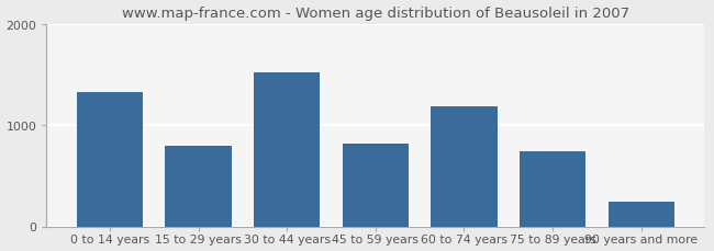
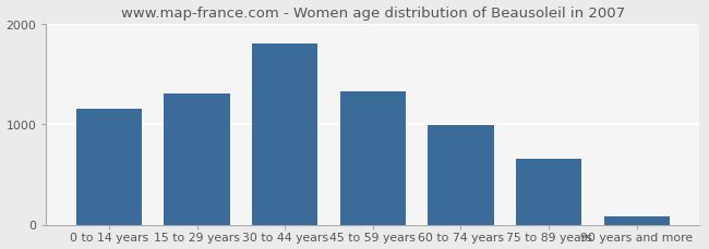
0 to 14 years: 1320 -> 1150
15 to 29 years: 800 -> 1300
30 to 44 years: 1520 -> 1800
45 to 59 years: 820 -> 1320
60 to 74 years: 1180 -> 990
75 to 89 years: 740 -> 650
90 years and more: 240 -> 80
